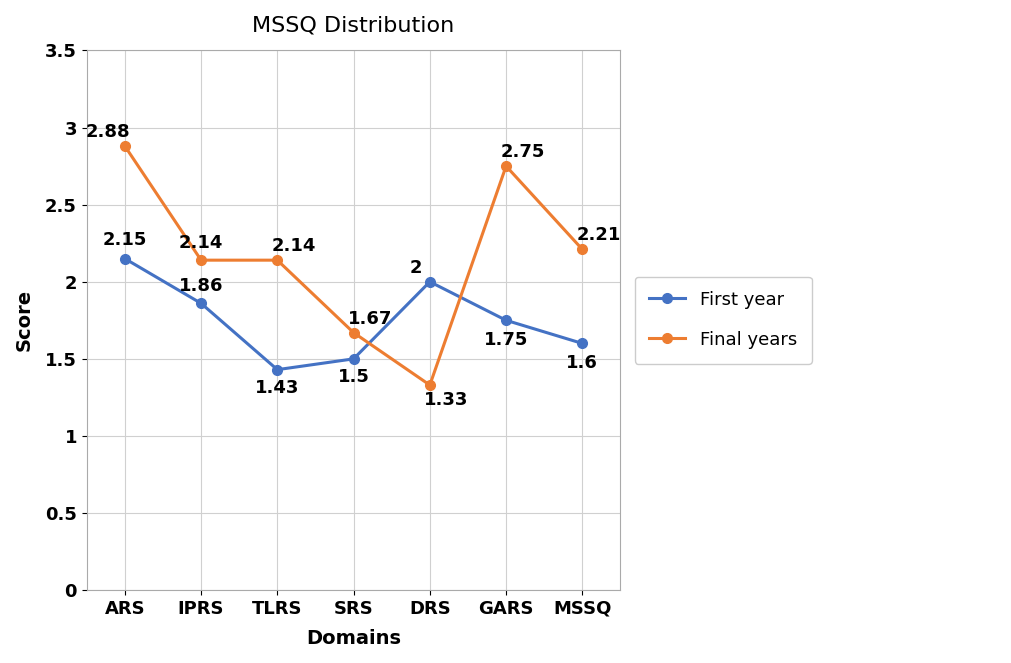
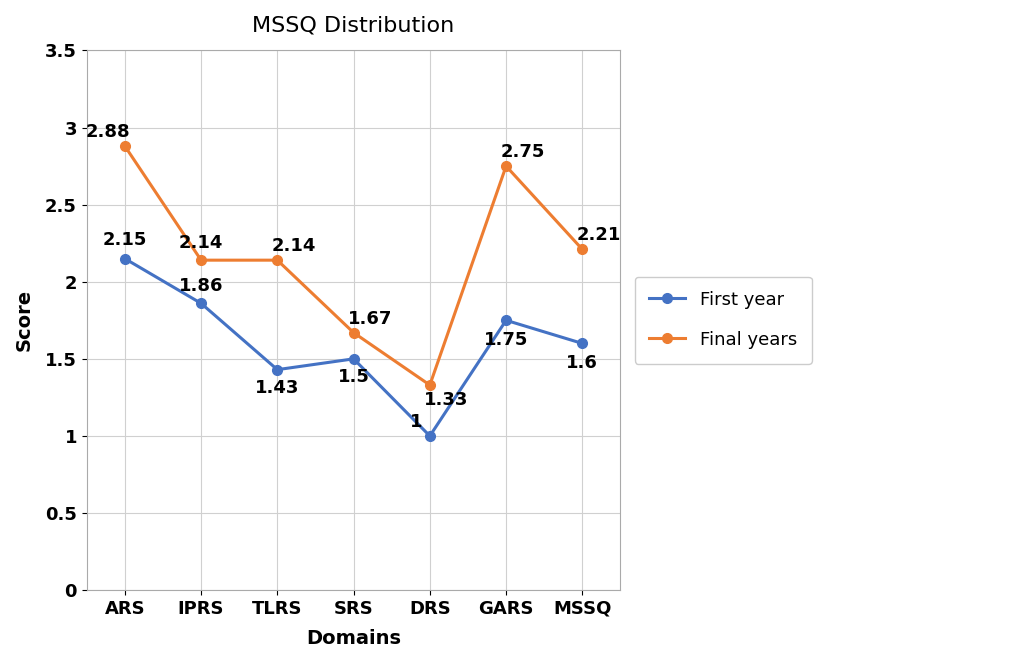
First year/DRS: 2 -> 1
